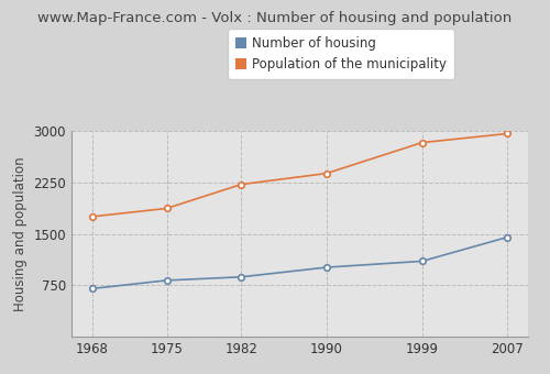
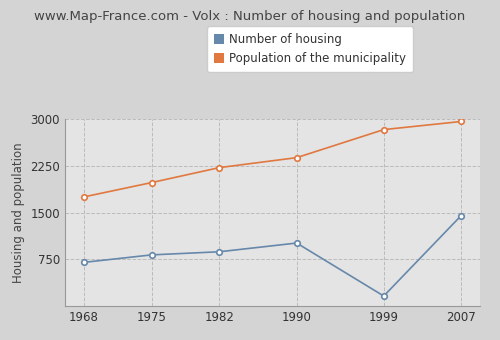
Population of the municipality/1975: 1870 -> 1980
Number of housing/1999: 1100 -> 160
